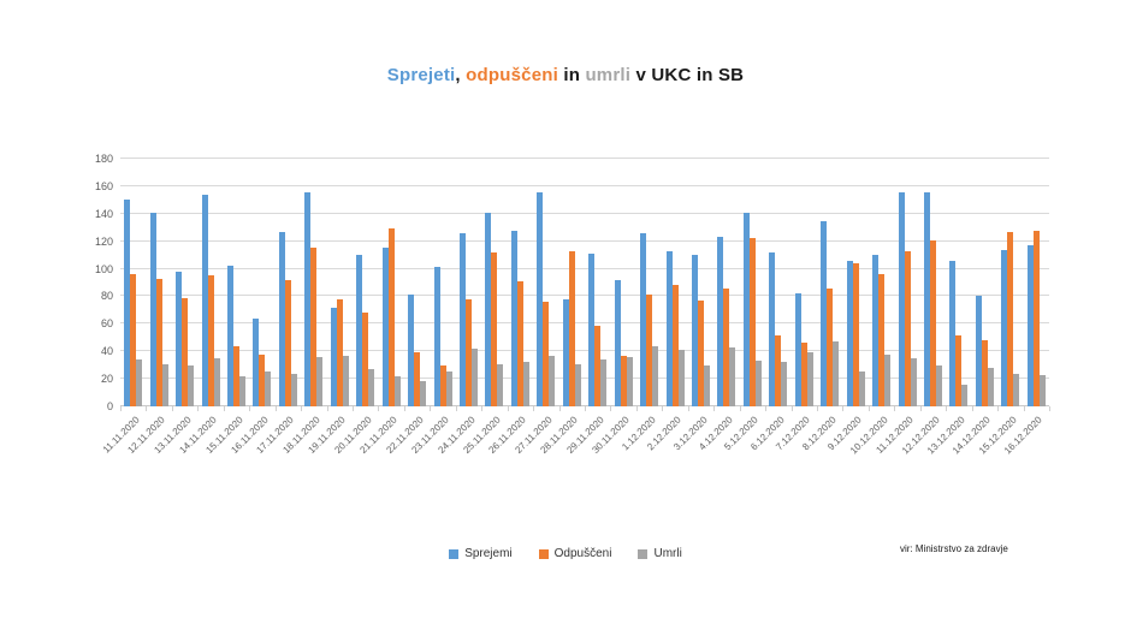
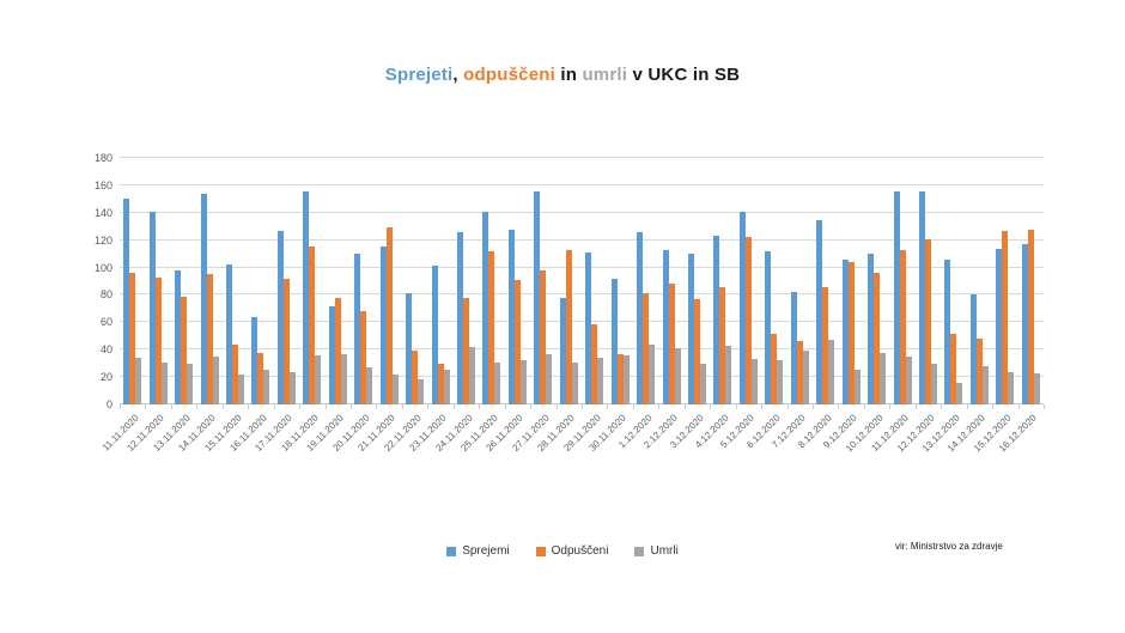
Odpuščeni/27.11.2020: 76 -> 98
